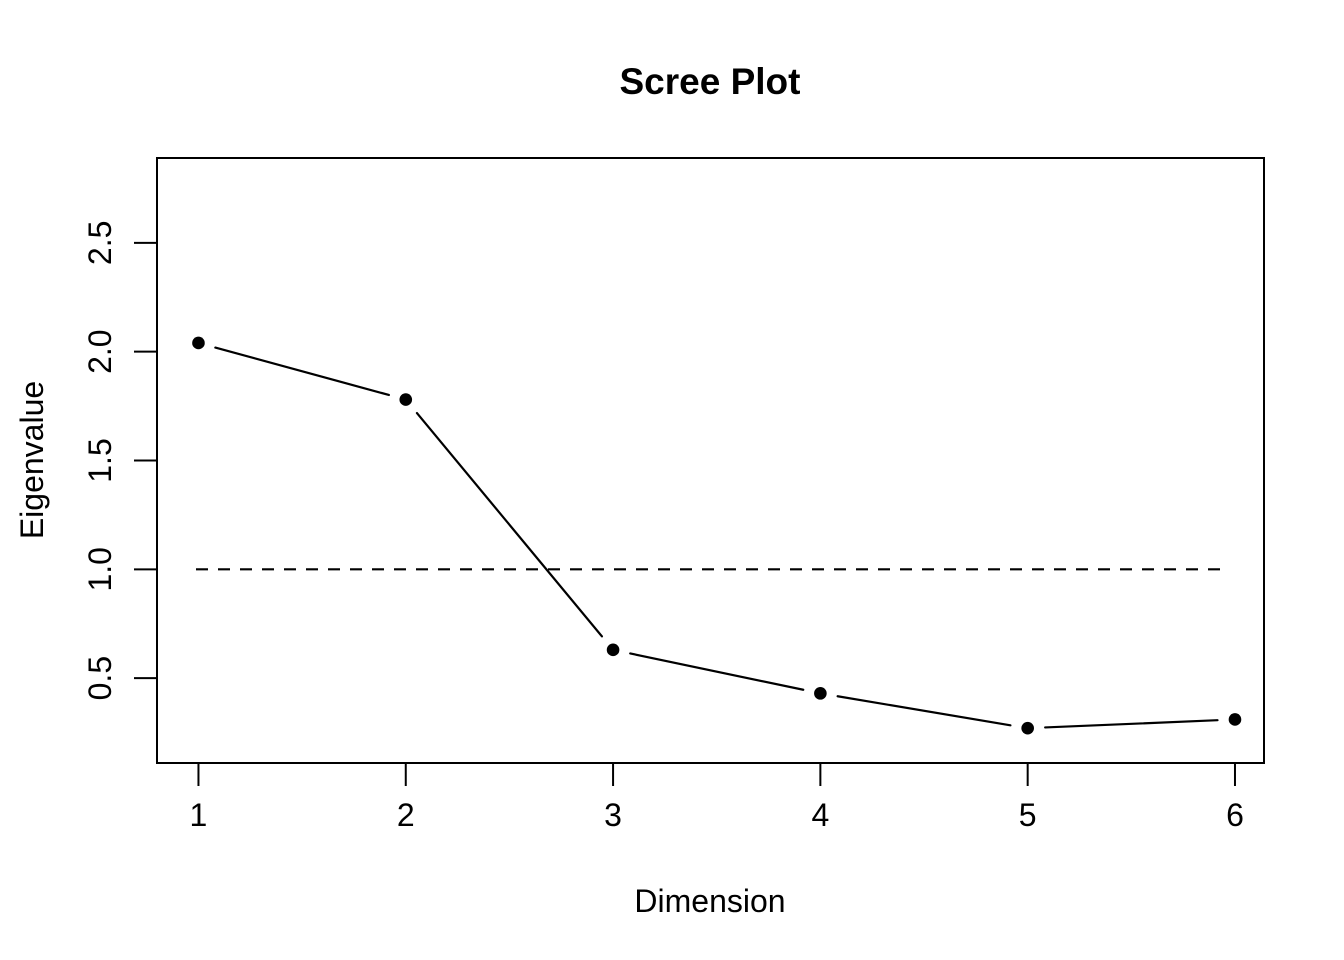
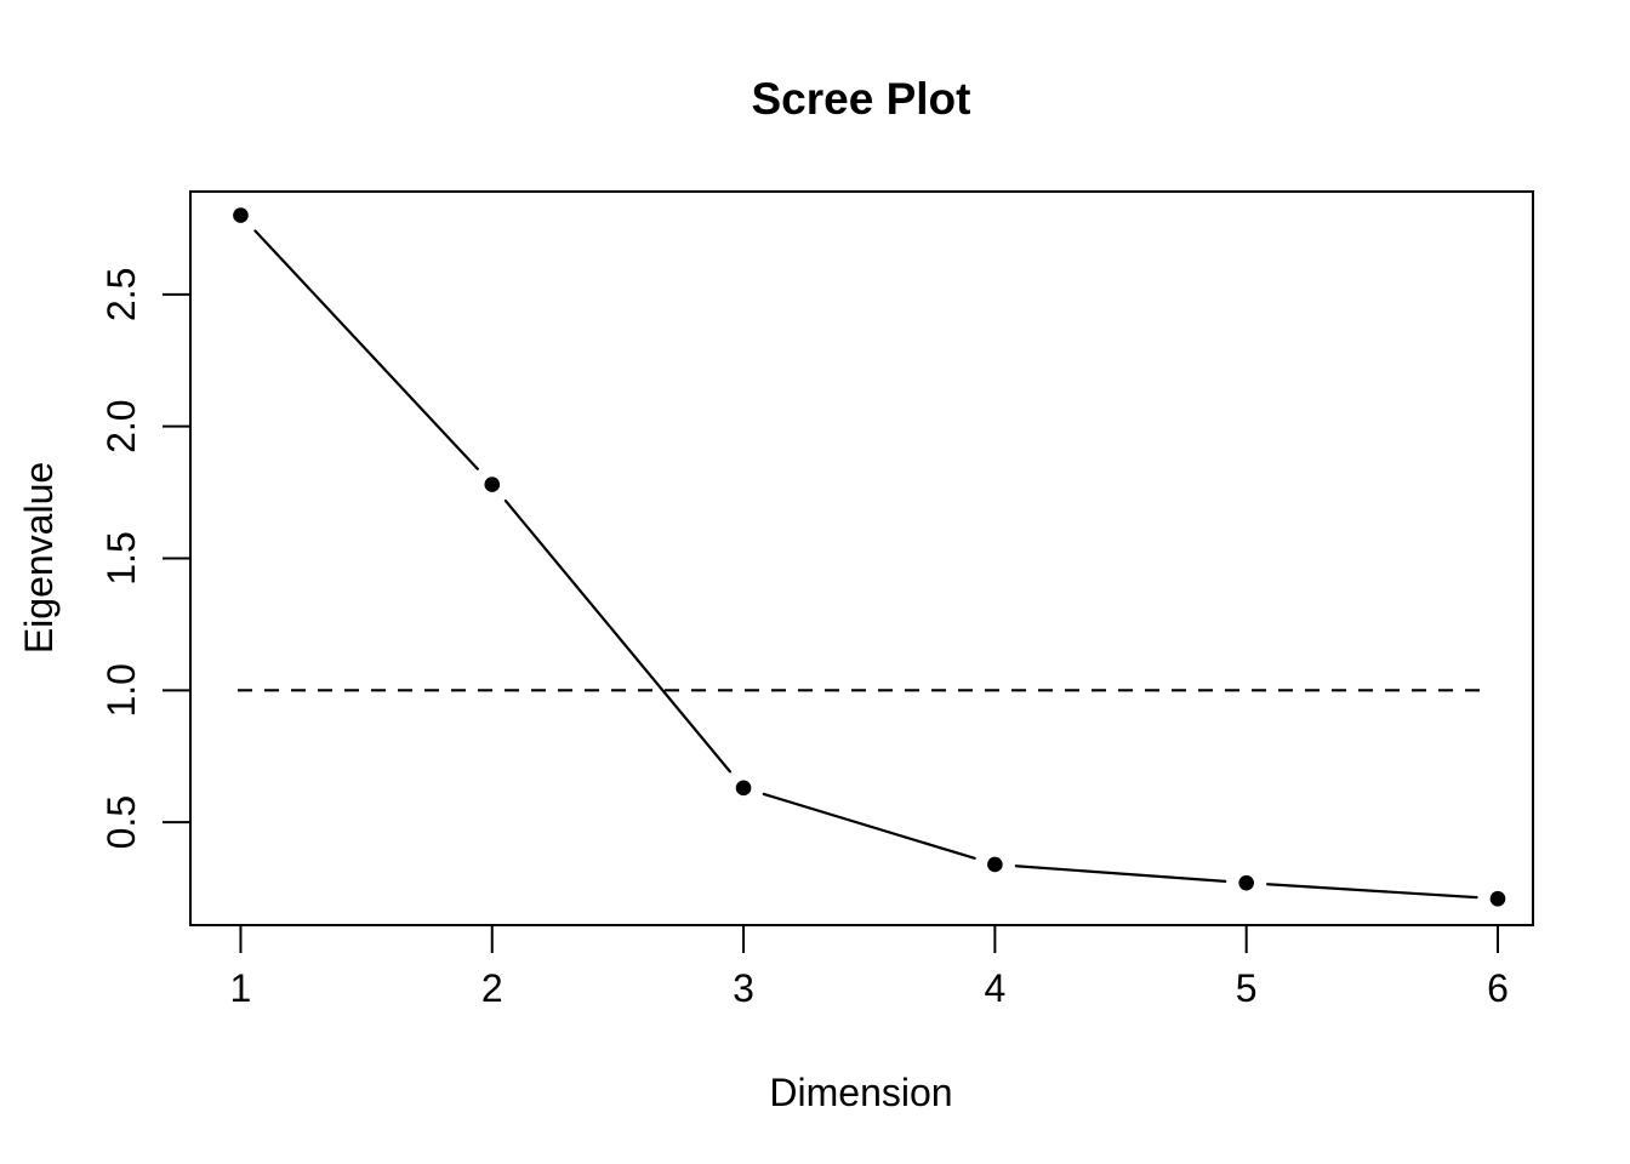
1: 2.04 -> 2.80
4: 0.43 -> 0.34
6: 0.31 -> 0.21
